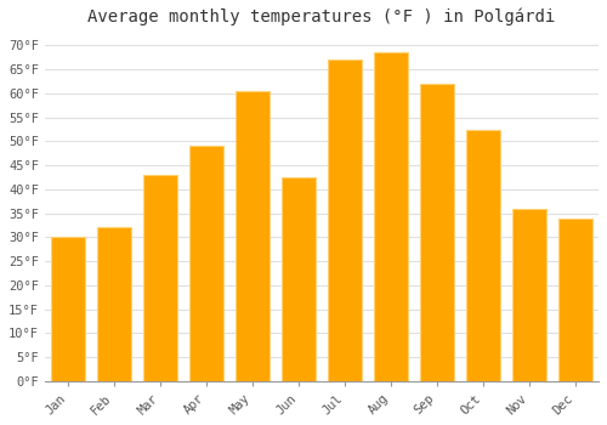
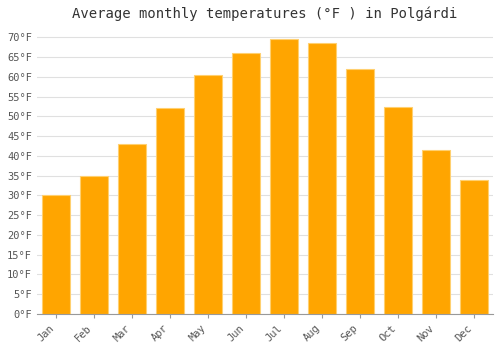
Feb: 32.0°F -> 35.0°F
Apr: 49.0°F -> 52.0°F
Jun: 42.5°F -> 66.0°F
Jul: 67.0°F -> 69.5°F
Nov: 36.0°F -> 41.5°F
